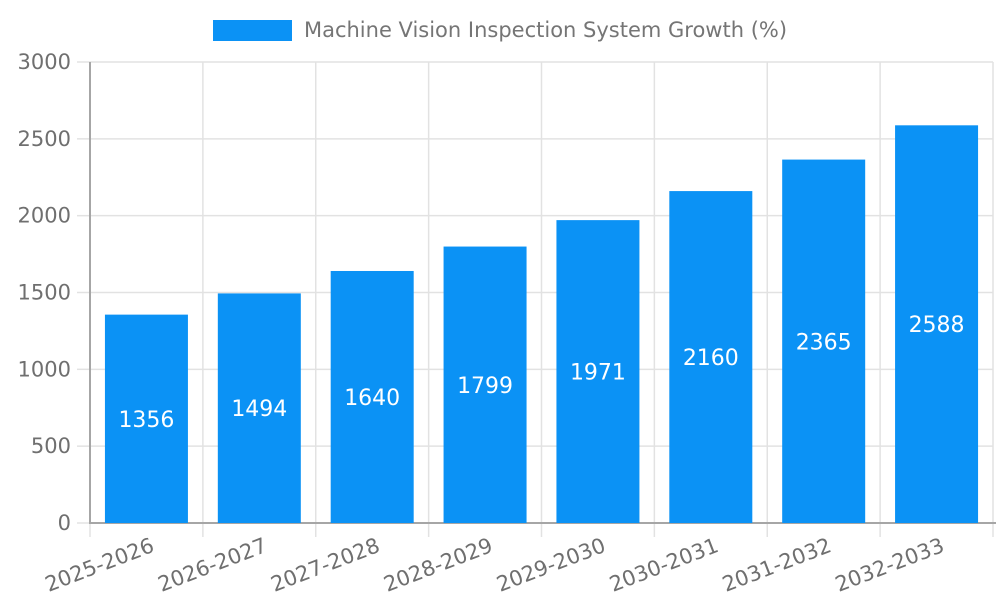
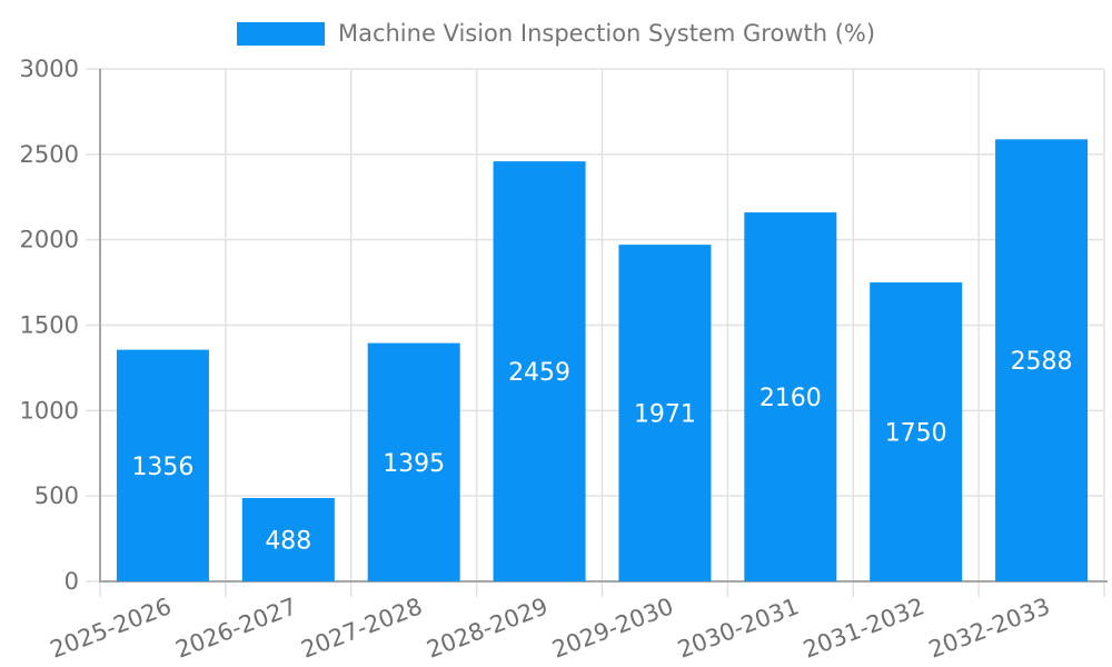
2026-2027: 1494 -> 488
2027-2028: 1640 -> 1395
2028-2029: 1799 -> 2459
2031-2032: 2365 -> 1750
